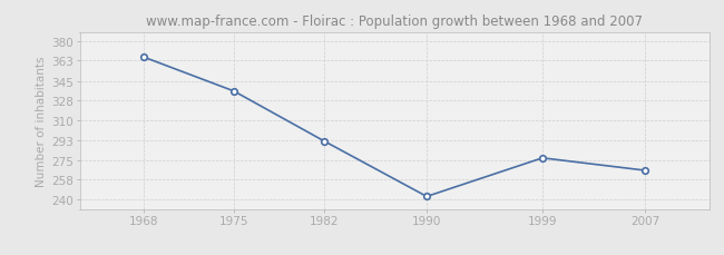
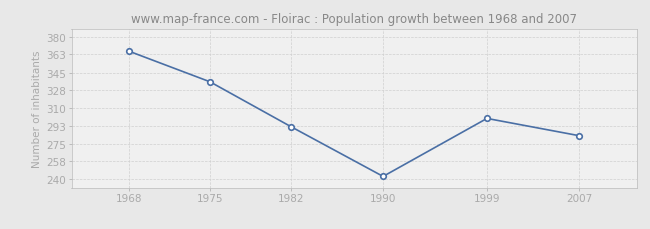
1999: 277 -> 300
2007: 266 -> 283
